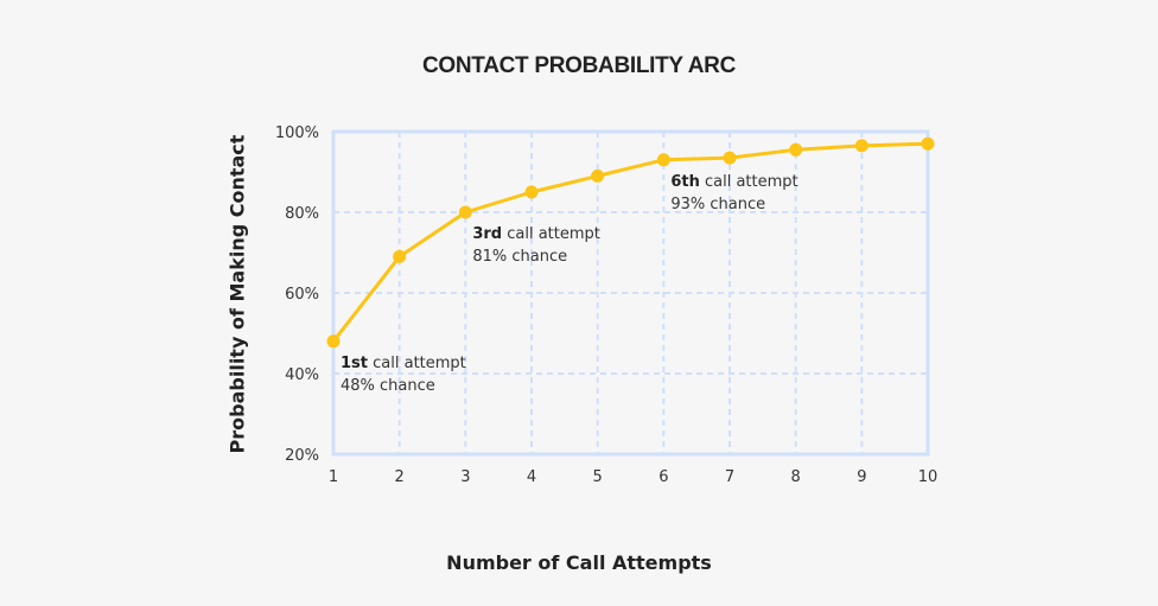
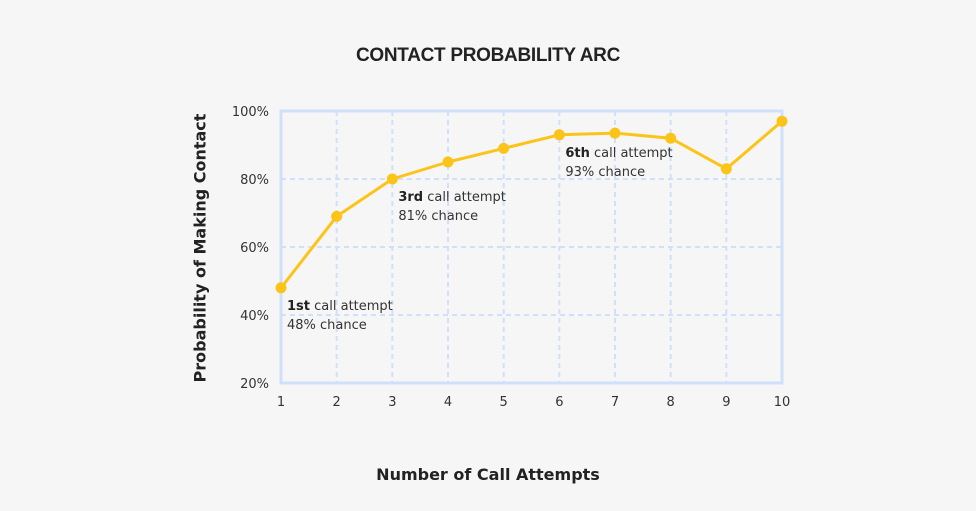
8: 96% -> 92%
9: 96% -> 83%
